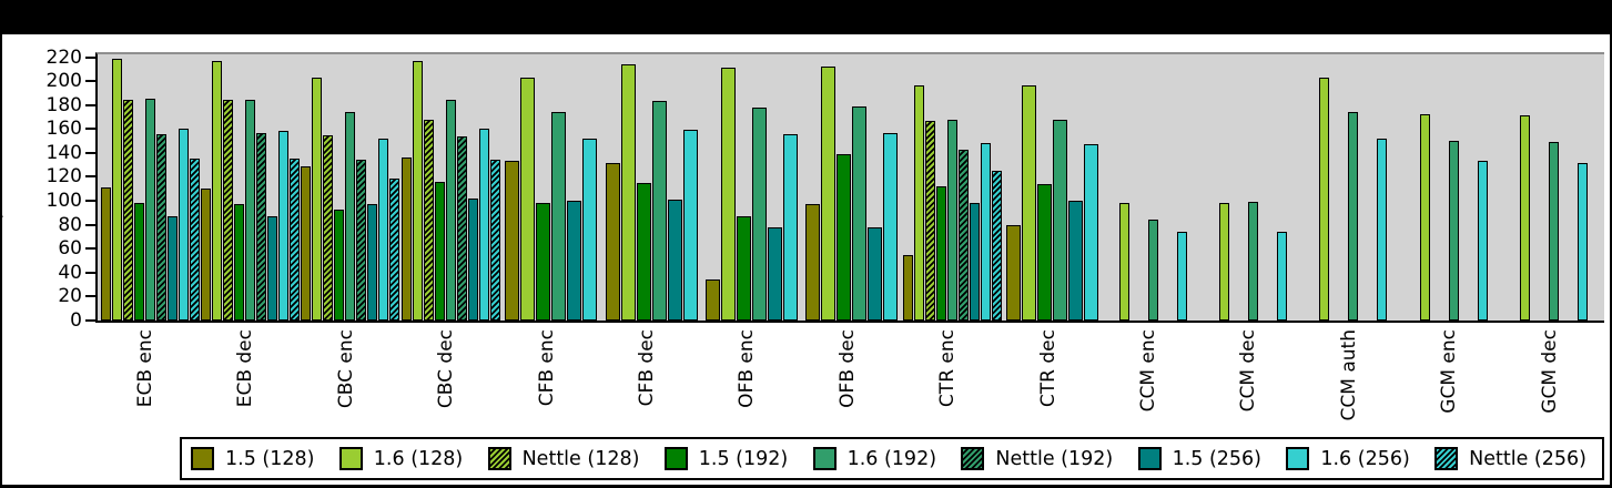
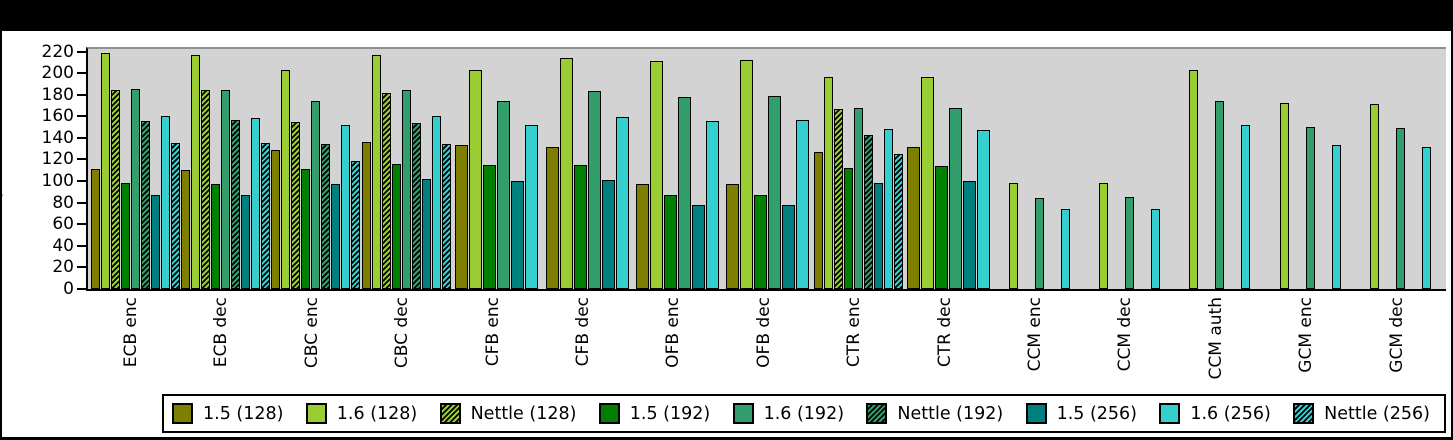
1.5 (192)/CBC enc: 93 -> 111
Nettle (128)/CBC dec: 168 -> 182
1.5 (192)/CFB enc: 98 -> 115
1.5 (128)/OFB enc: 34 -> 97
1.5 (192)/OFB dec: 139 -> 87
1.5 (128)/CTR enc: 55 -> 127
1.5 (128)/CTR dec: 80 -> 132
1.6 (192)/CCM dec: 99 -> 85
